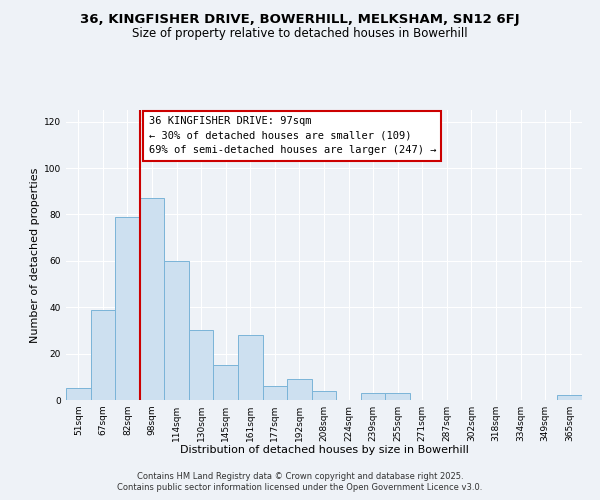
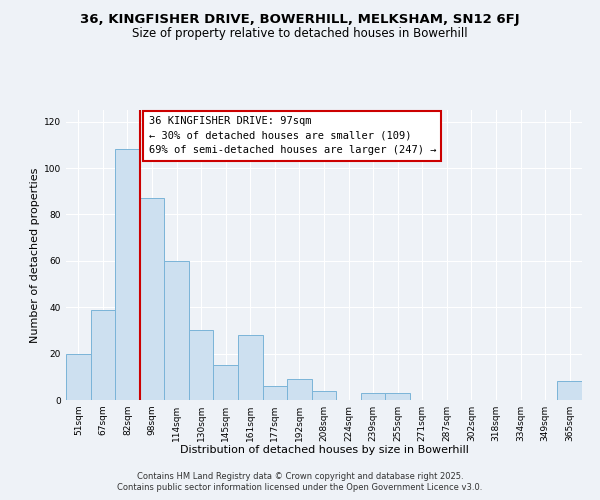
51sqm: 5 -> 20
82sqm: 79 -> 108
365sqm: 2 -> 8
